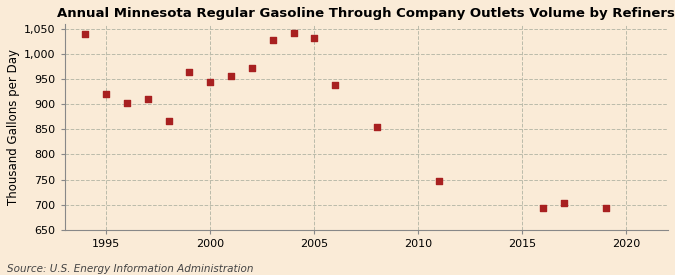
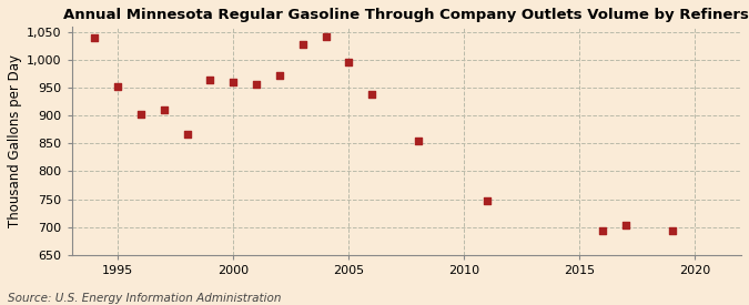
1995: 920 -> 953
2000: 944 -> 960
2005: 1,032 -> 997
